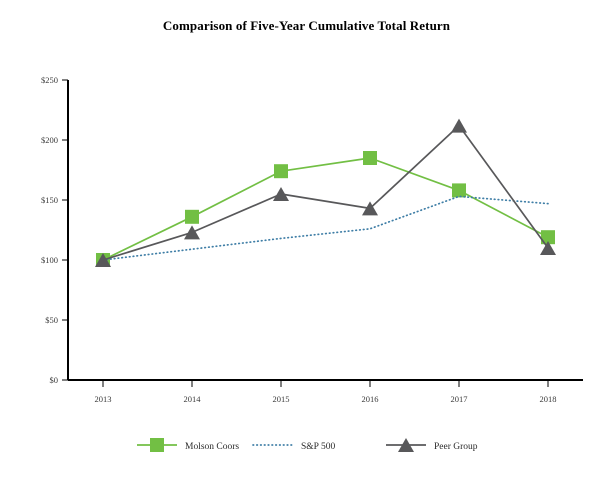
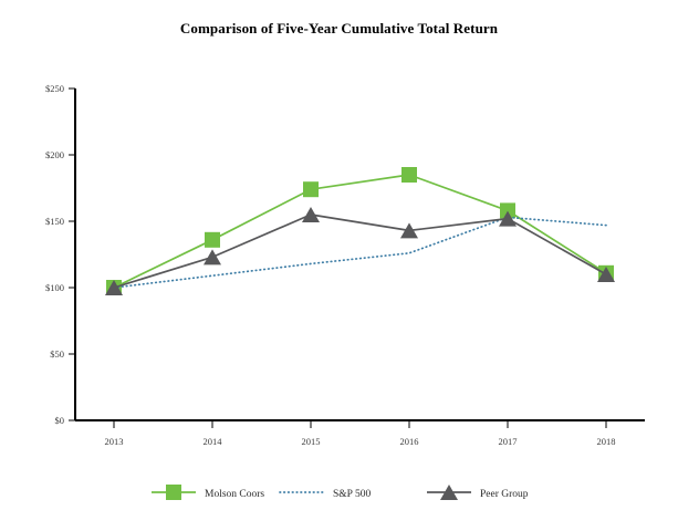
Peer Group/2017: $212 -> $152
Molson Coors/2018: $119 -> $111
